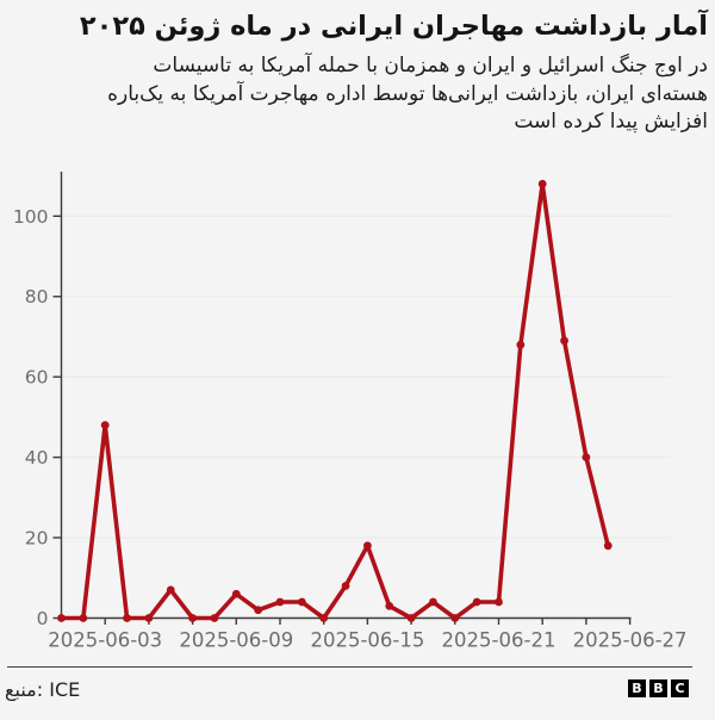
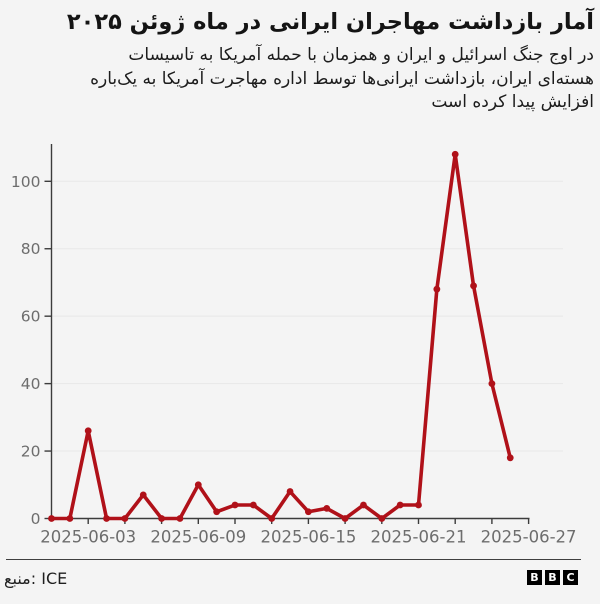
2025-06-03: 48 -> 26
2025-06-09: 6 -> 10
2025-06-15: 18 -> 2
